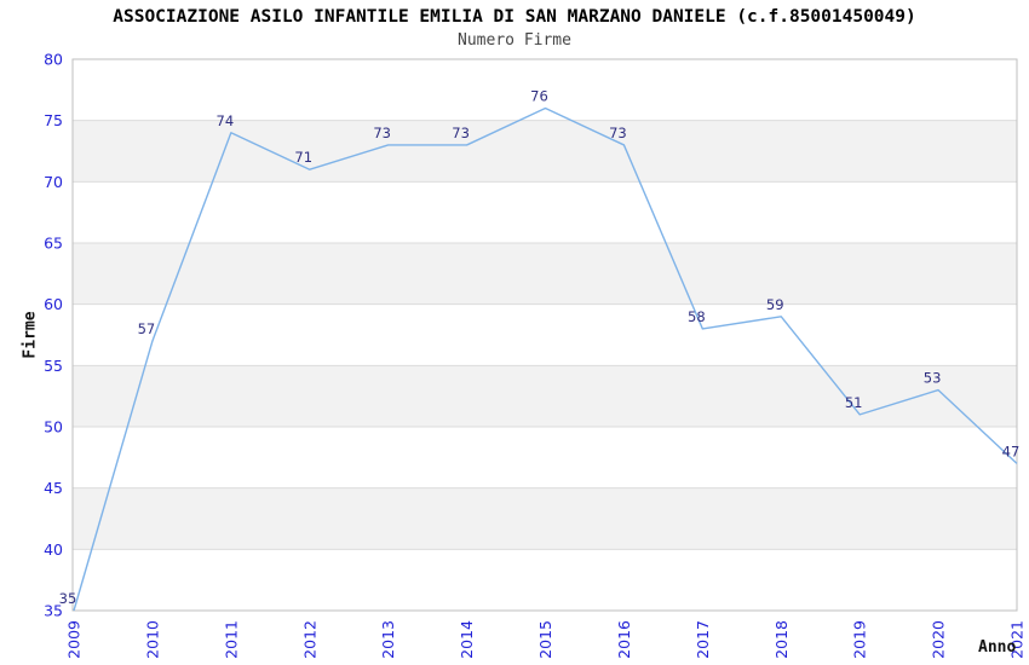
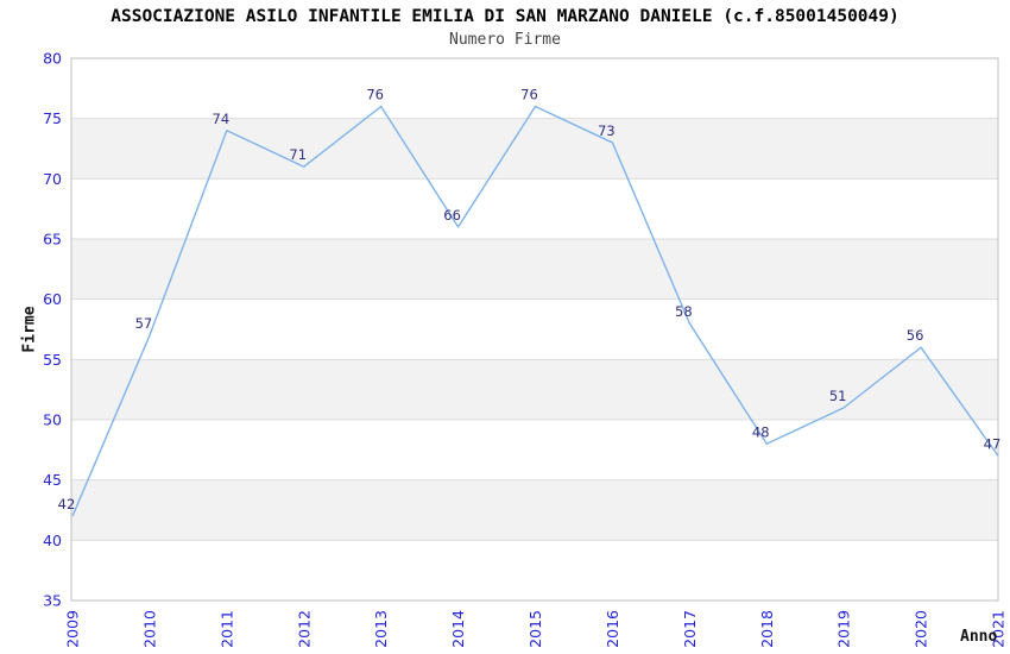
2009: 35 -> 42
2013: 73 -> 76
2014: 73 -> 66
2018: 59 -> 48
2020: 53 -> 56
